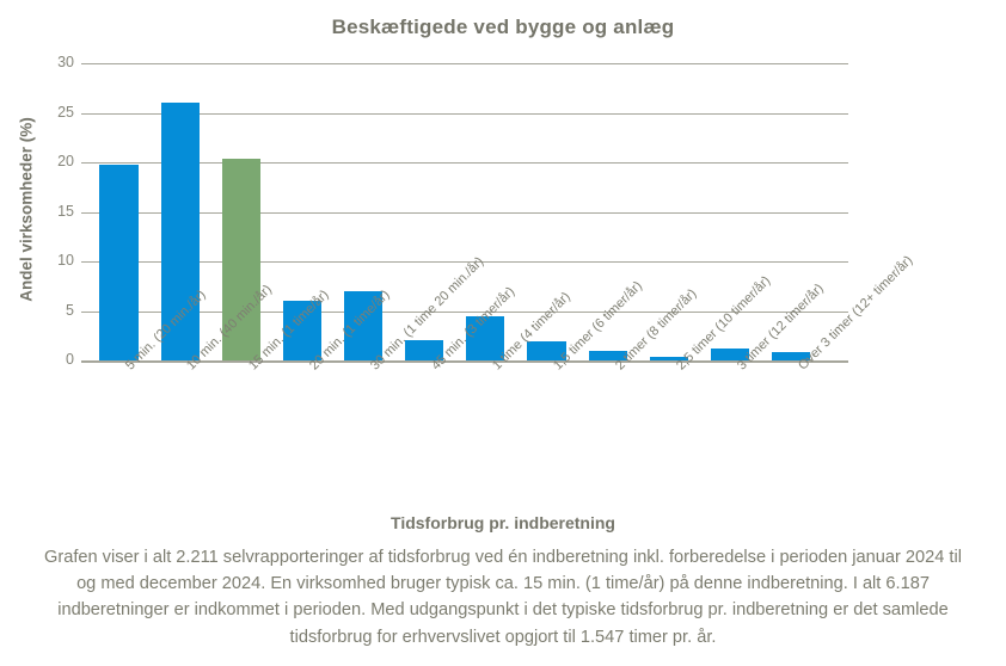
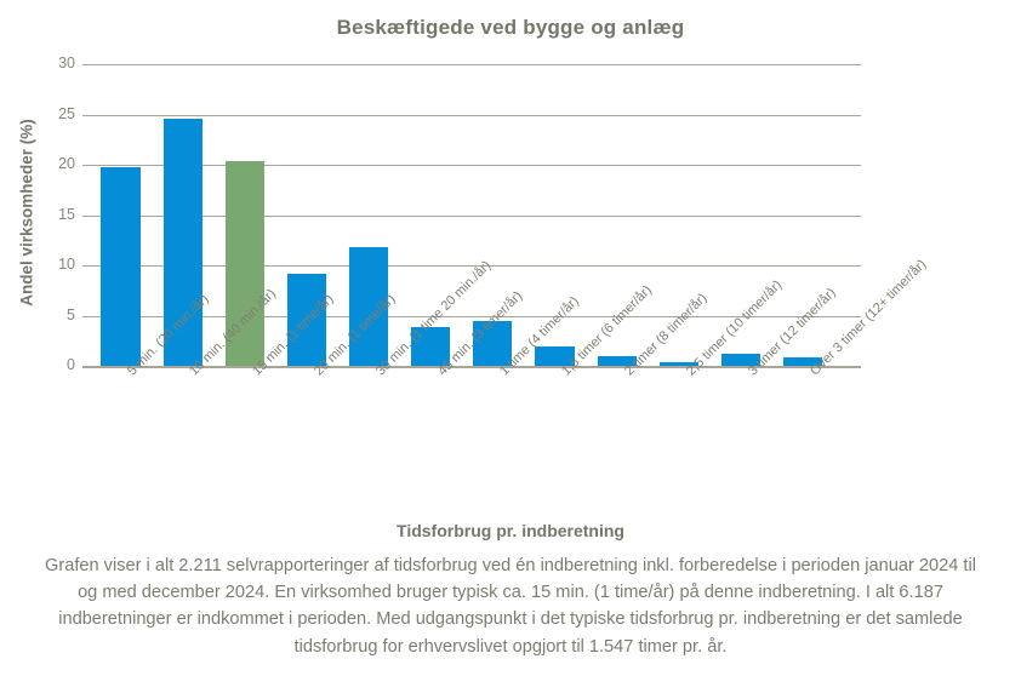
10 min. (40 min./år): 26 -> 25
20 min. (1 time/år): 6 -> 9
30 min. (1 time 20 min./år): 7 -> 12
45 min. (3 timer/år): 2 -> 4
